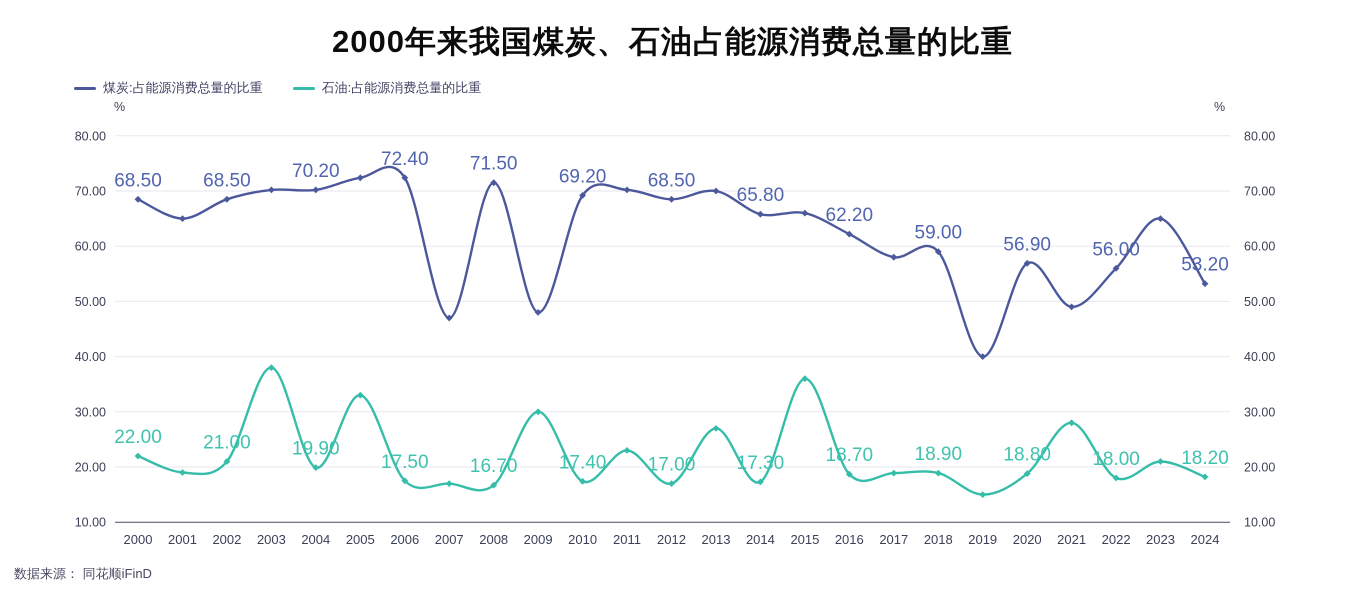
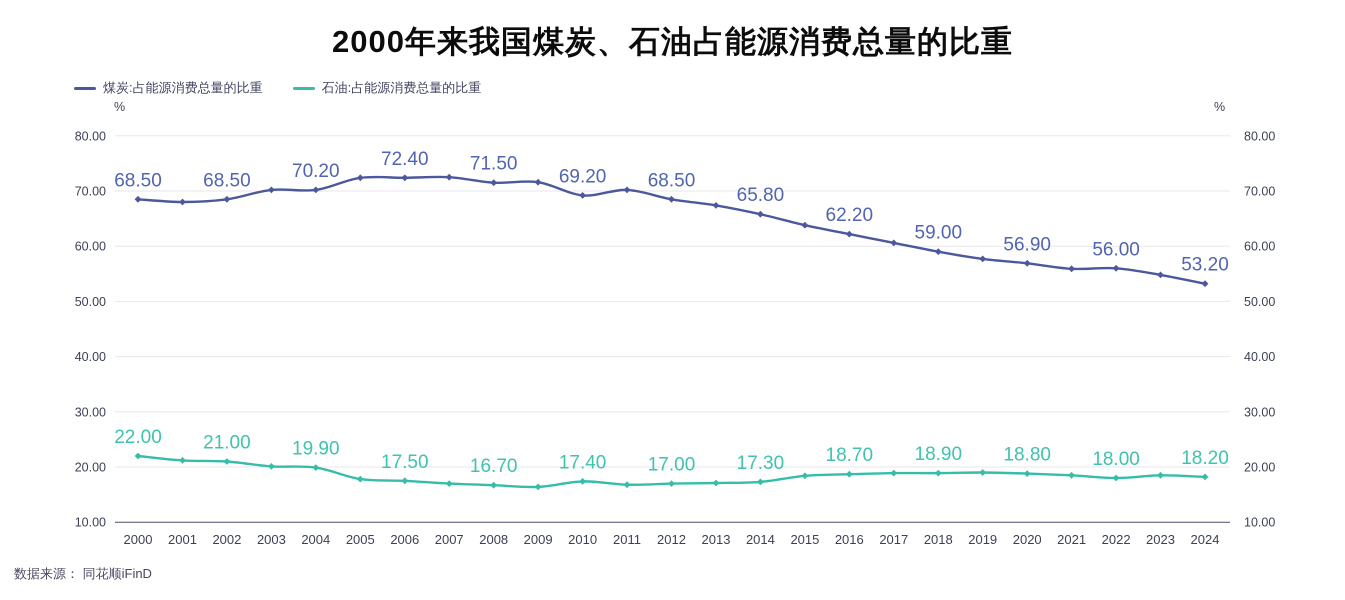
煤炭:占能源消费总量的比重/2001: 65 -> 68
石油:占能源消费总量的比重/2001: 19 -> 21
石油:占能源消费总量的比重/2003: 38 -> 20
石油:占能源消费总量的比重/2005: 33 -> 18
煤炭:占能源消费总量的比重/2007: 47 -> 72
煤炭:占能源消费总量的比重/2009: 48 -> 72
石油:占能源消费总量的比重/2009: 30 -> 16
石油:占能源消费总量的比重/2011: 23 -> 17
煤炭:占能源消费总量的比重/2013: 70 -> 67
石油:占能源消费总量的比重/2013: 27 -> 17
煤炭:占能源消费总量的比重/2015: 66 -> 64
石油:占能源消费总量的比重/2015: 36 -> 18
煤炭:占能源消费总量的比重/2017: 58 -> 61
煤炭:占能源消费总量的比重/2019: 40 -> 58
石油:占能源消费总量的比重/2019: 15 -> 19
煤炭:占能源消费总量的比重/2021: 49 -> 56
石油:占能源消费总量的比重/2021: 28 -> 18
煤炭:占能源消费总量的比重/2023: 65 -> 55
石油:占能源消费总量的比重/2023: 21 -> 18
